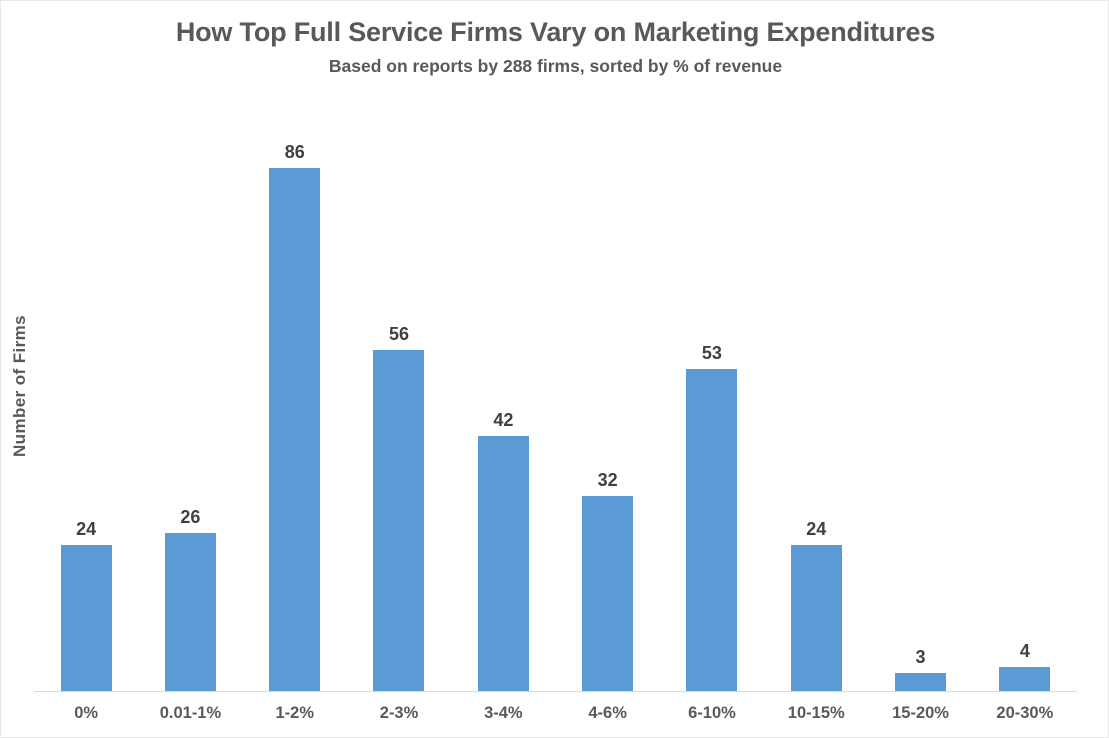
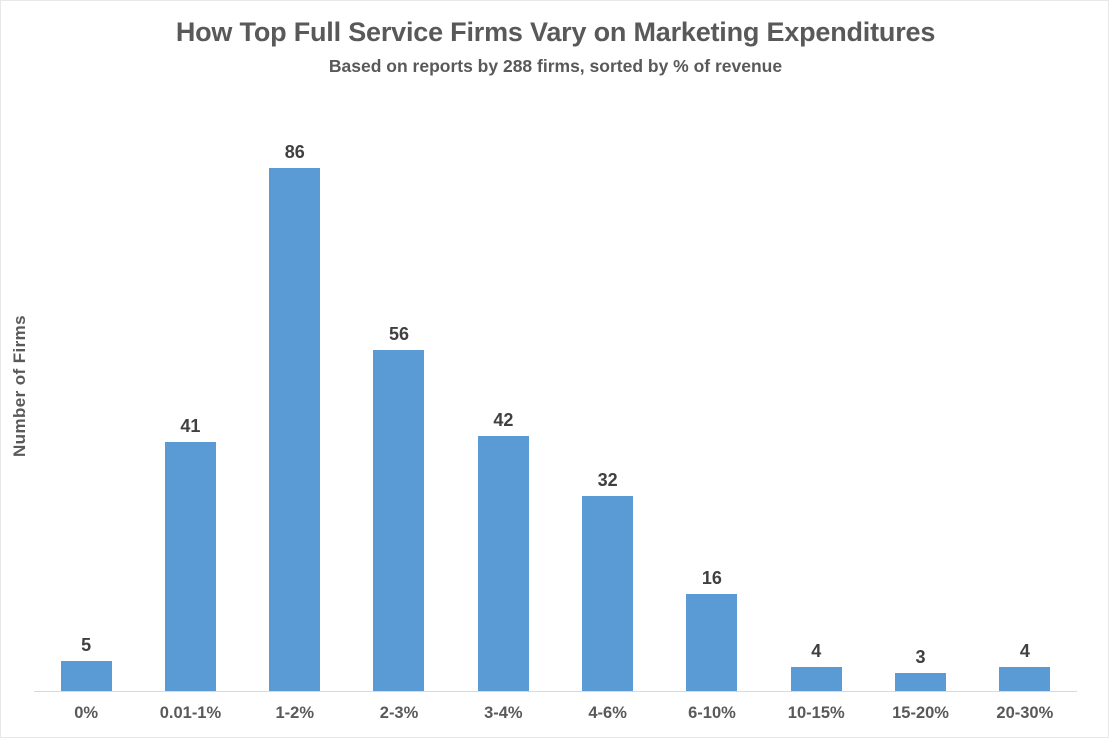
0%: 24 -> 5
0.01-1%: 26 -> 41
6-10%: 53 -> 16
10-15%: 24 -> 4
